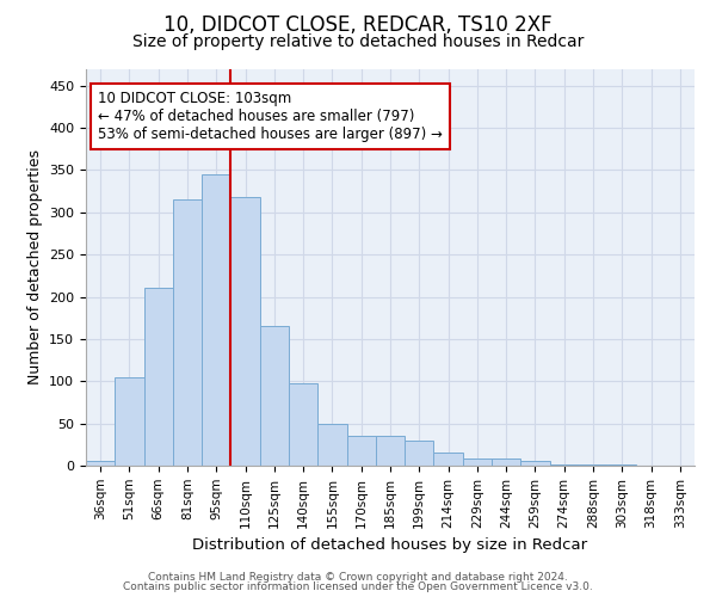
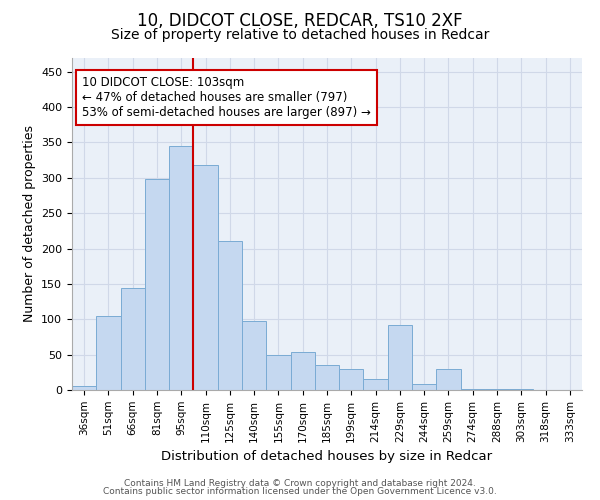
66sqm: 210 -> 144
81sqm: 315 -> 298
125sqm: 165 -> 210
170sqm: 35 -> 54
229sqm: 8 -> 92
259sqm: 5 -> 30
